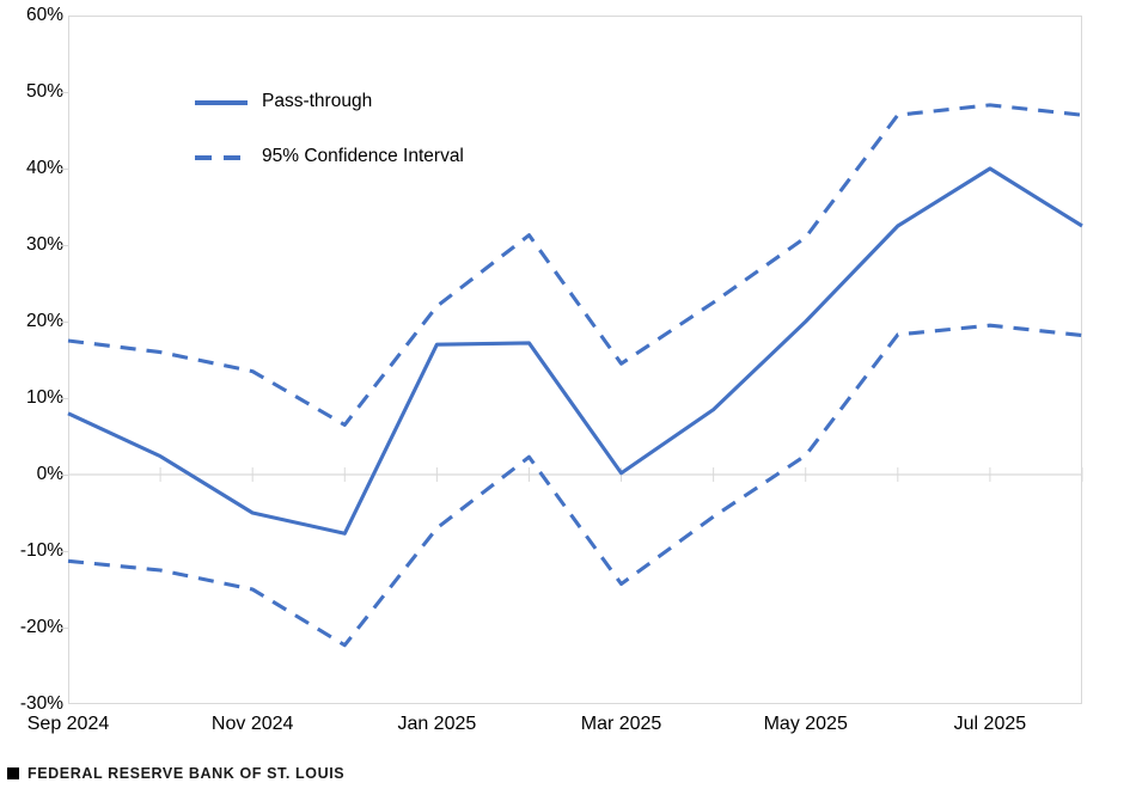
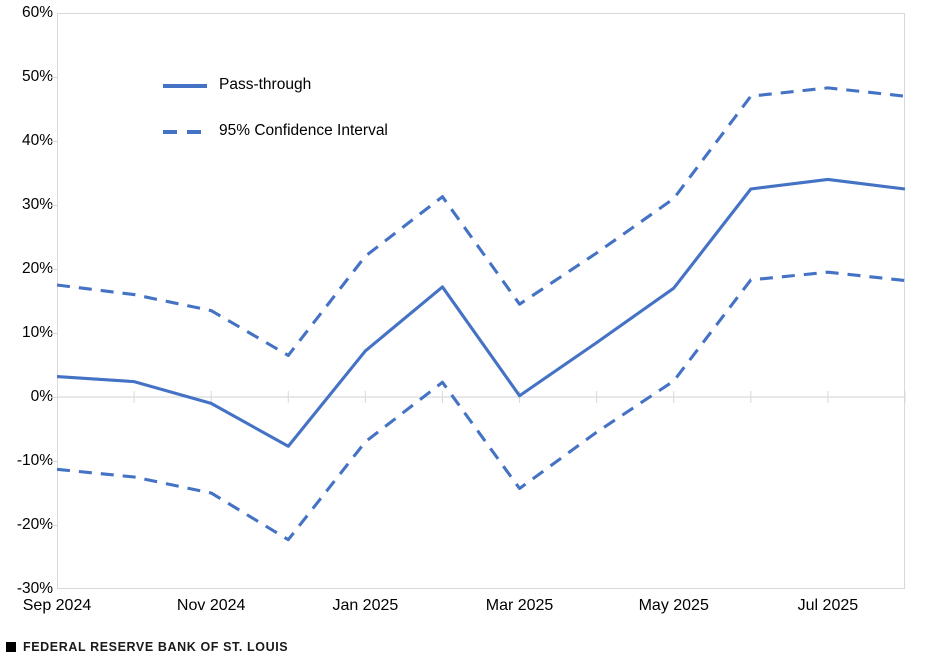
Pass-through/Sep 2024: 8% -> 3%
Pass-through/Nov 2024: -5% -> -1%
Pass-through/Jan 2025: 17% -> 7%
Pass-through/May 2025: 20% -> 17%
Pass-through/Jul 2025: 40% -> 34%
